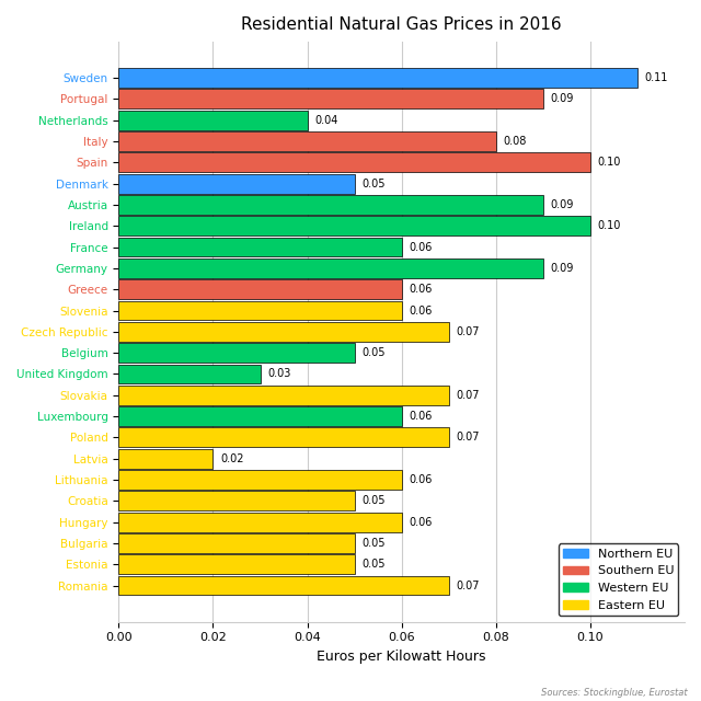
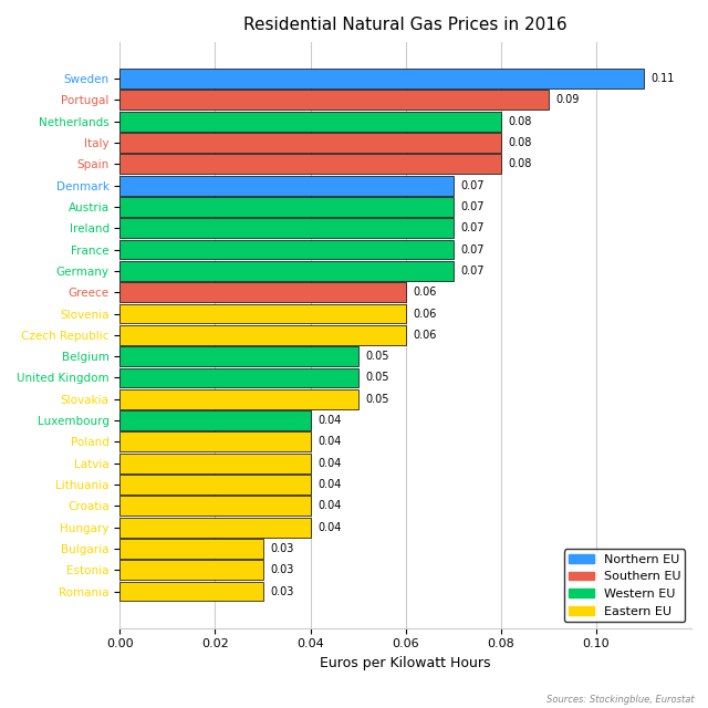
Netherlands: 0.04 -> 0.08
Spain: 0.10 -> 0.08
Denmark: 0.05 -> 0.07
Austria: 0.09 -> 0.07
Ireland: 0.10 -> 0.07
France: 0.06 -> 0.07
Germany: 0.09 -> 0.07
Czech Republic: 0.07 -> 0.06
United Kingdom: 0.03 -> 0.05
Slovakia: 0.07 -> 0.05
Luxembourg: 0.06 -> 0.04
Poland: 0.07 -> 0.04
Latvia: 0.02 -> 0.04
Lithuania: 0.06 -> 0.04
Croatia: 0.05 -> 0.04
Hungary: 0.06 -> 0.04
Bulgaria: 0.05 -> 0.03
Estonia: 0.05 -> 0.03
Romania: 0.07 -> 0.03
